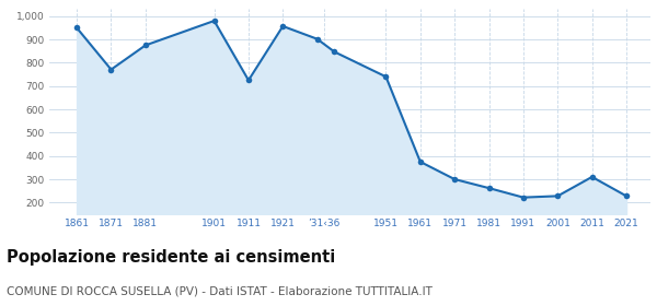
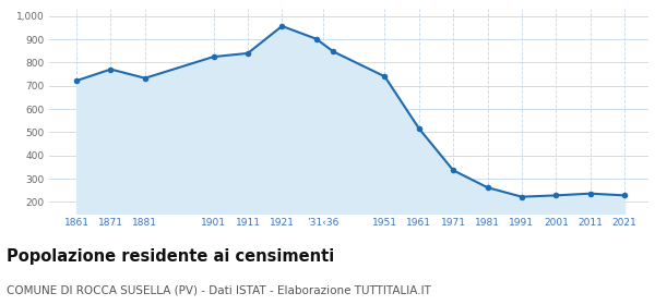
1861: 950 -> 722
1881: 875 -> 733
1901: 980 -> 825
1911: 725 -> 840
1961: 375 -> 516
1971: 300 -> 336
2011: 310 -> 236
